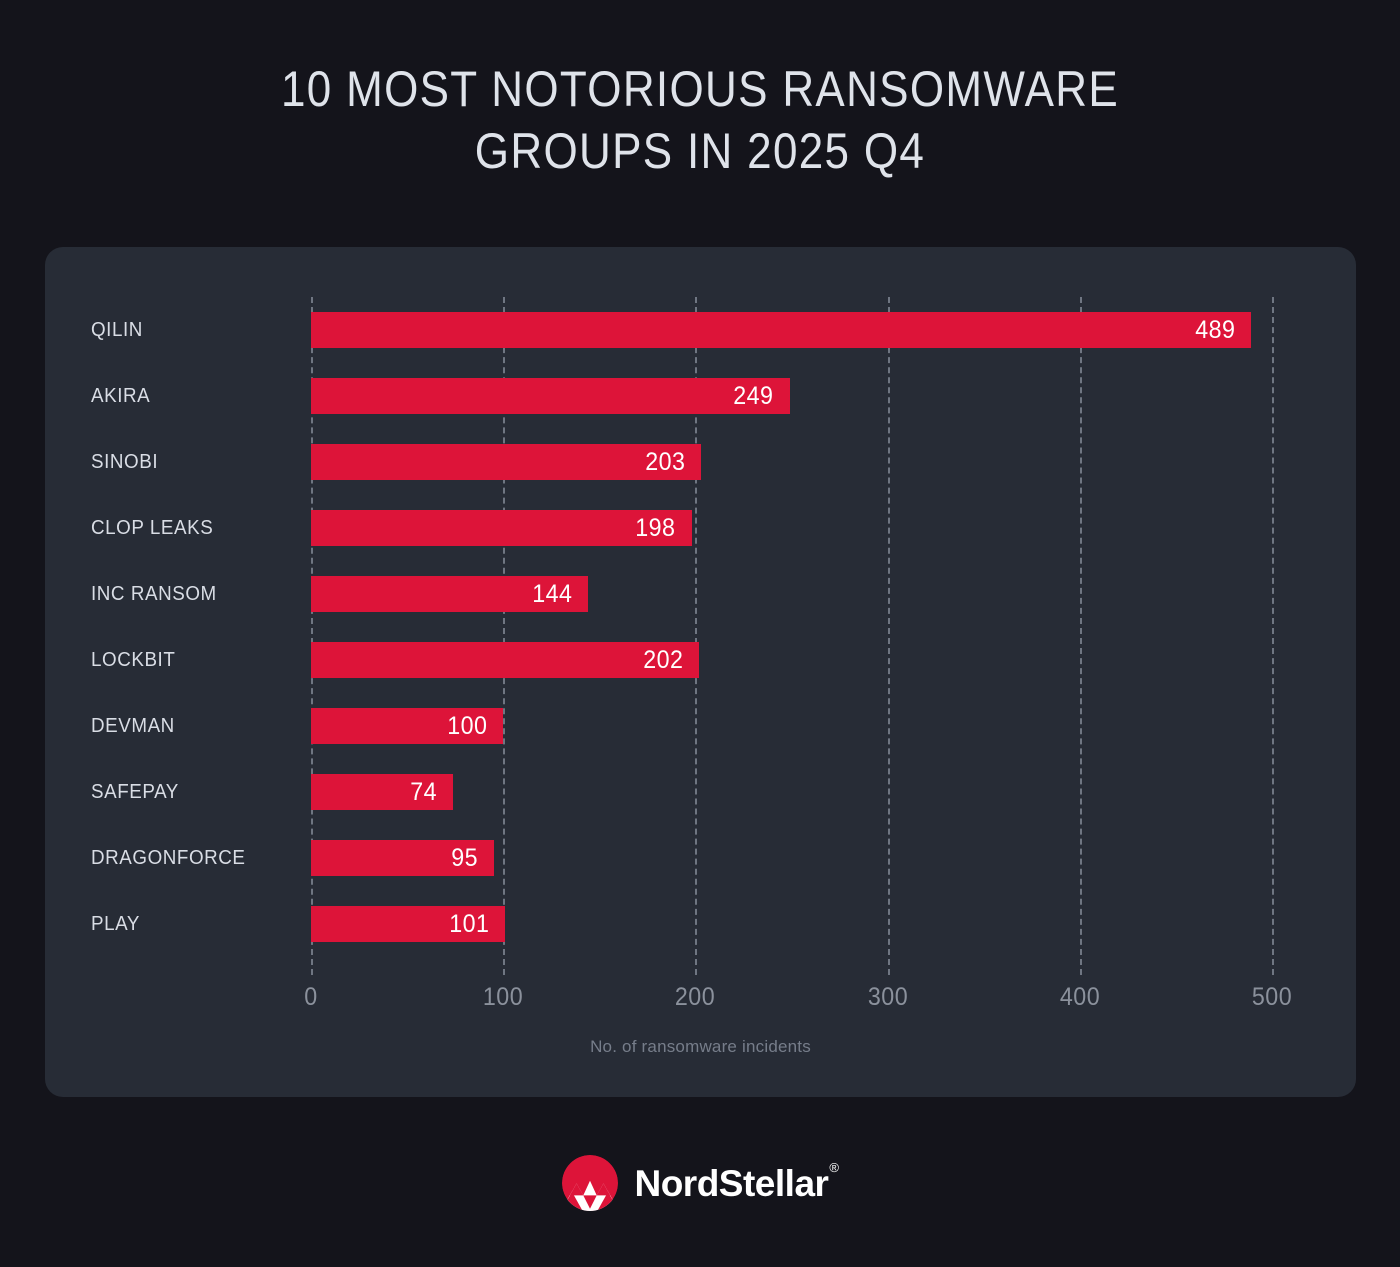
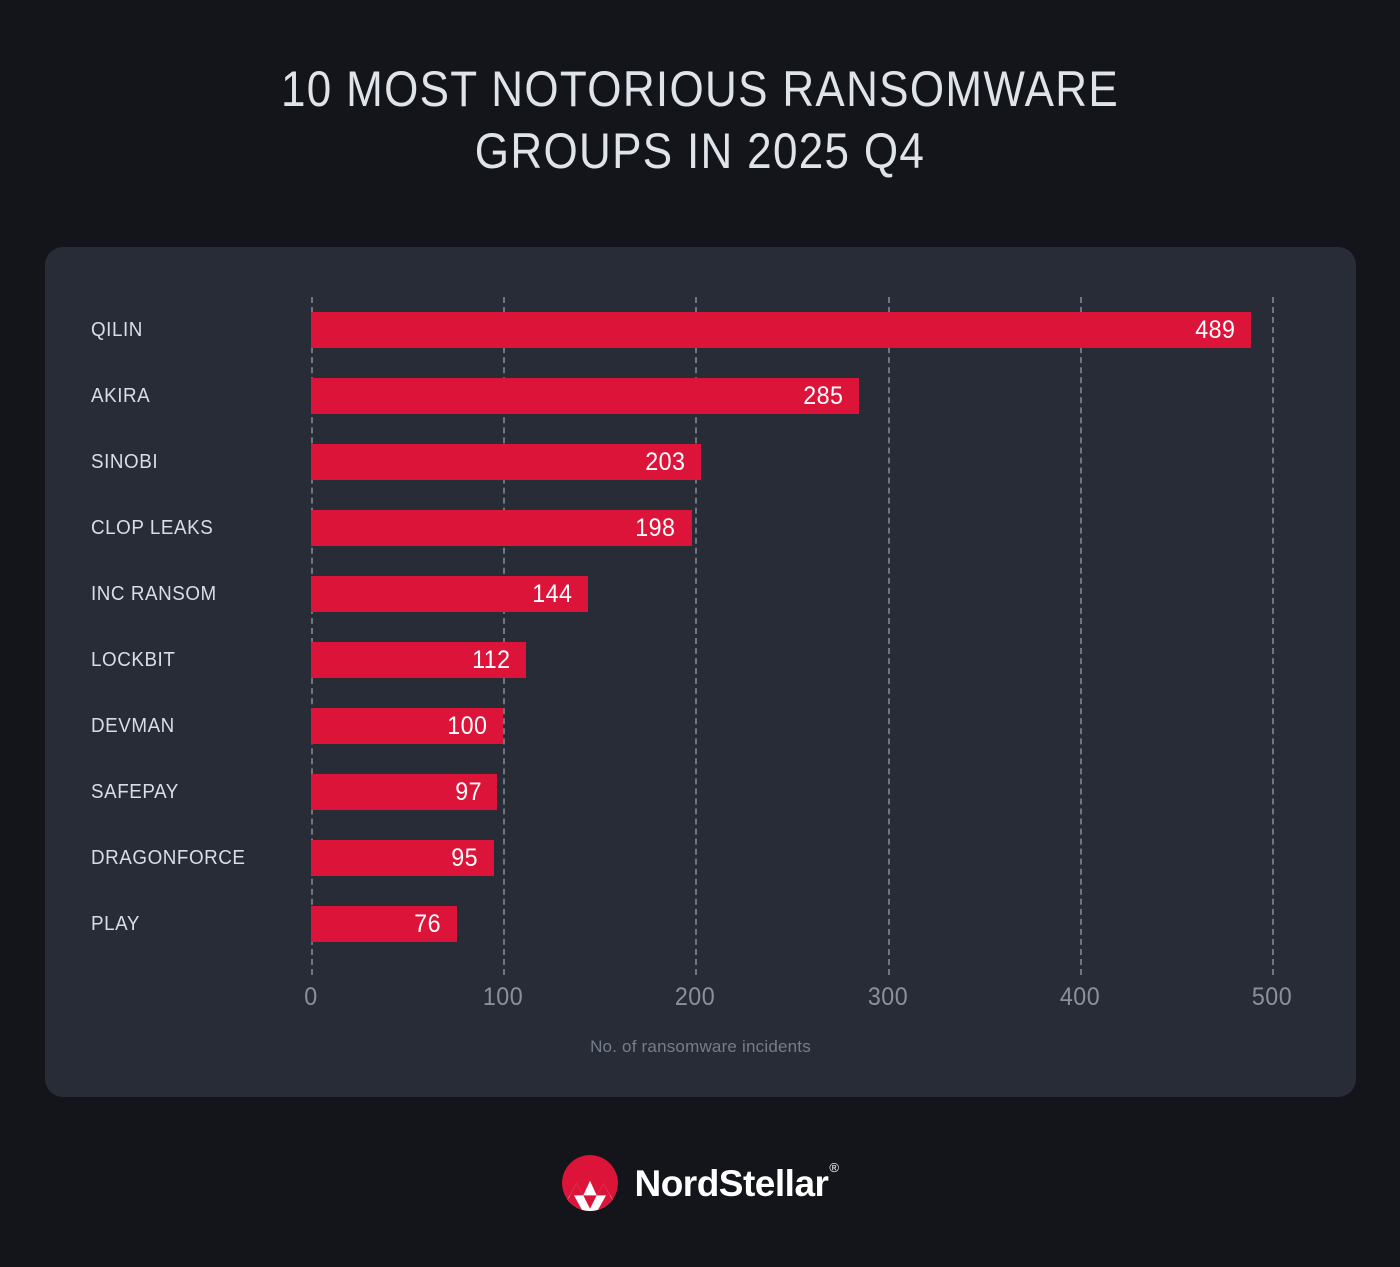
AKIRA: 249 -> 285
LOCKBIT: 202 -> 112
SAFEPAY: 74 -> 97
PLAY: 101 -> 76
